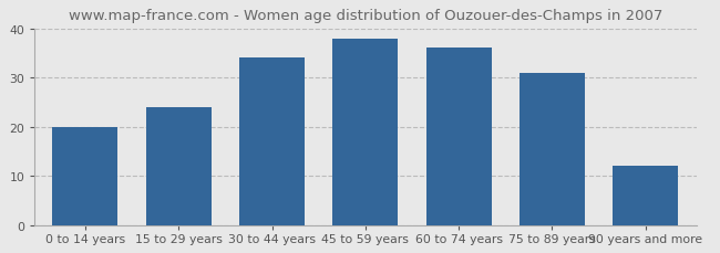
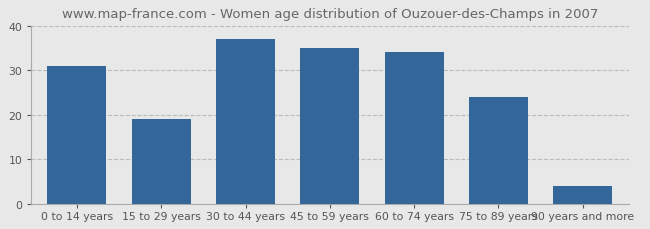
0 to 14 years: 20 -> 31
15 to 29 years: 24 -> 19
30 to 44 years: 34 -> 37
45 to 59 years: 38 -> 35
60 to 74 years: 36 -> 34
75 to 89 years: 31 -> 24
90 years and more: 12 -> 4
